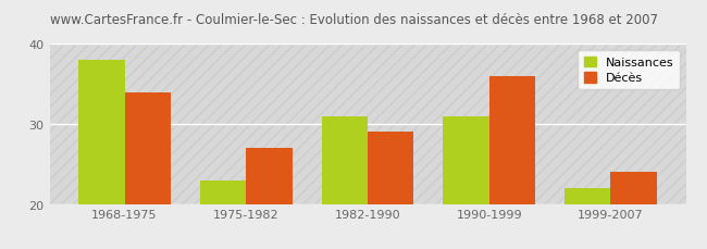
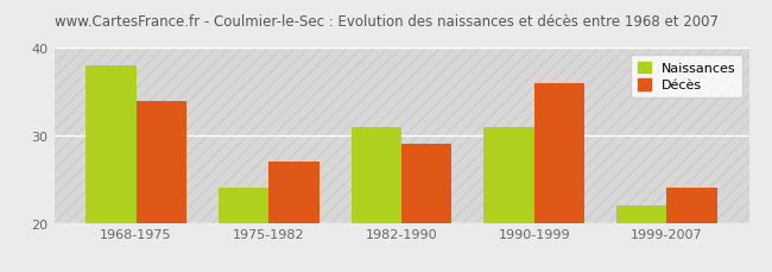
Naissances/1975-1982: 23 -> 24
